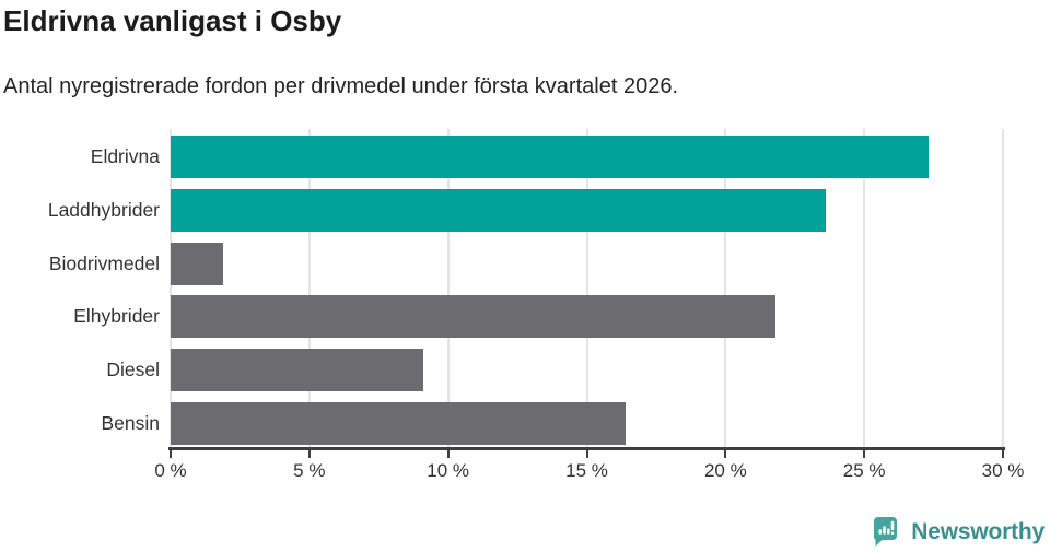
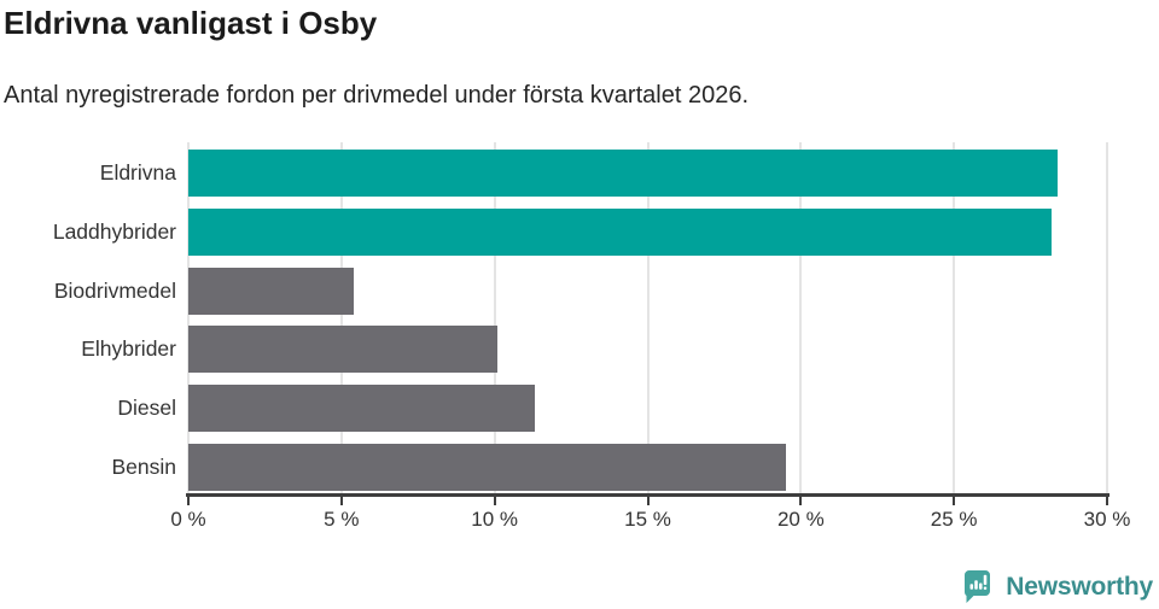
Eldrivna: 27.3% -> 28.4%
Laddhybrider: 23.6% -> 28.2%
Biodrivmedel: 1.9% -> 5.4%
Elhybrider: 21.8% -> 10.1%
Diesel: 9.1% -> 11.3%
Bensin: 16.4% -> 19.5%
